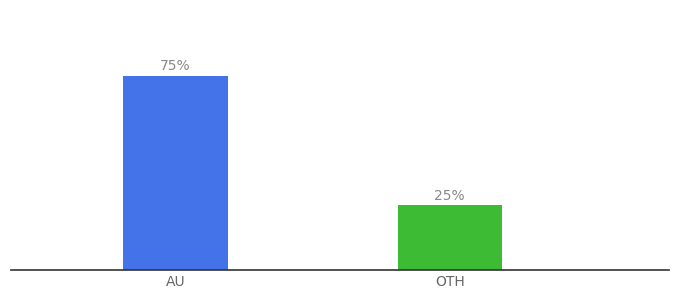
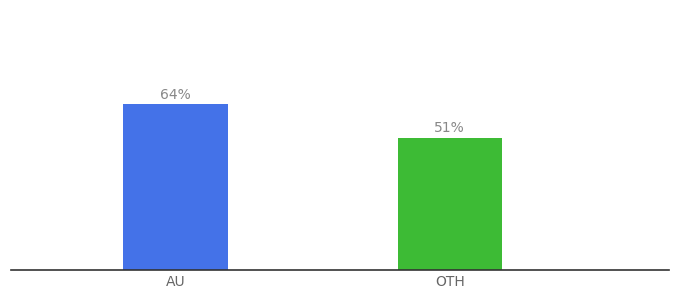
AU: 75% -> 64%
OTH: 25% -> 51%
